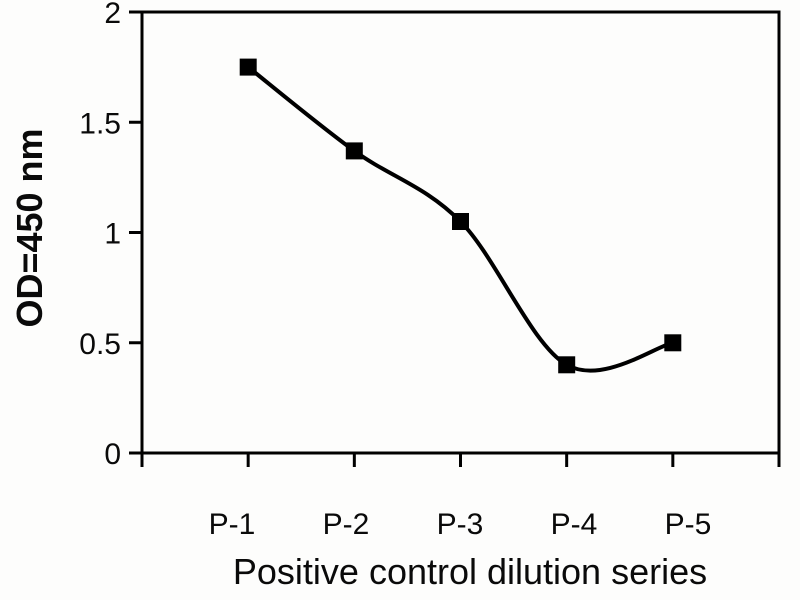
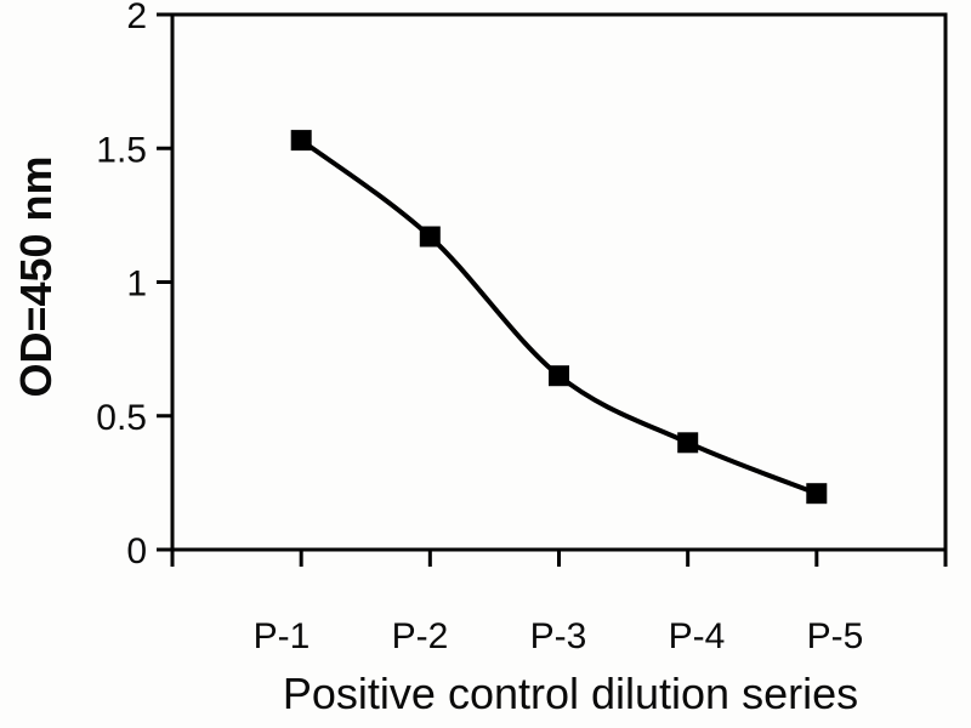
P-1: 1.75 -> 1.53
P-2: 1.37 -> 1.17
P-3: 1.05 -> 0.65
P-5: 0.50 -> 0.21
